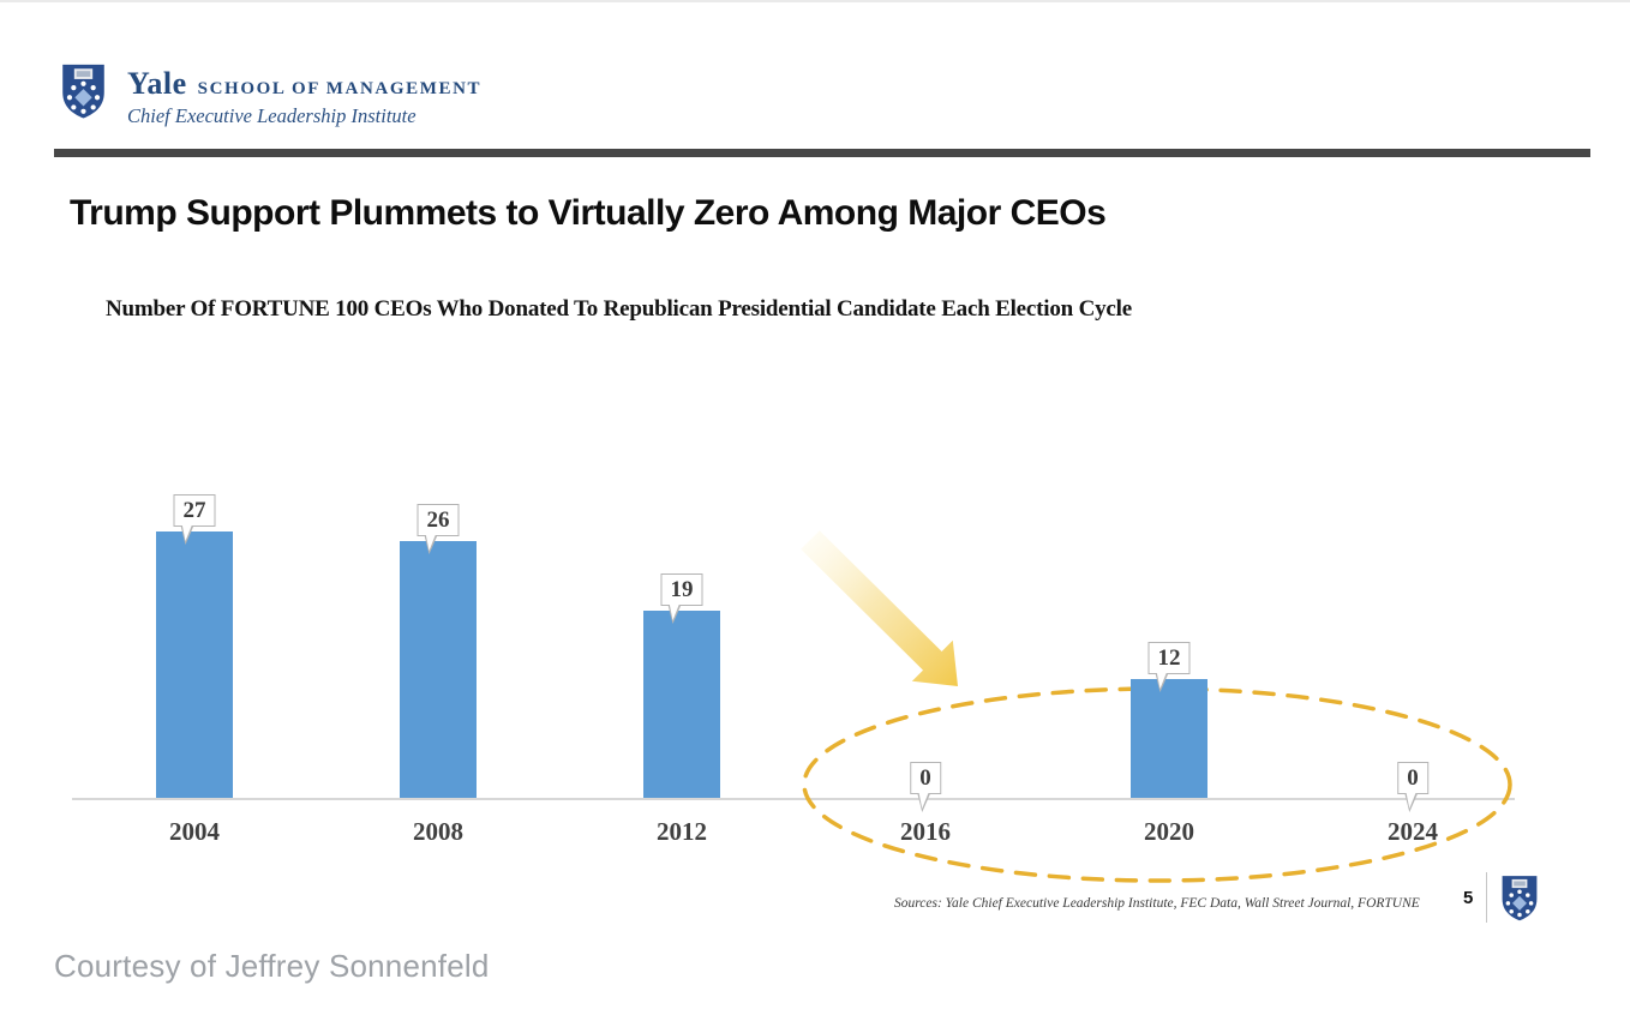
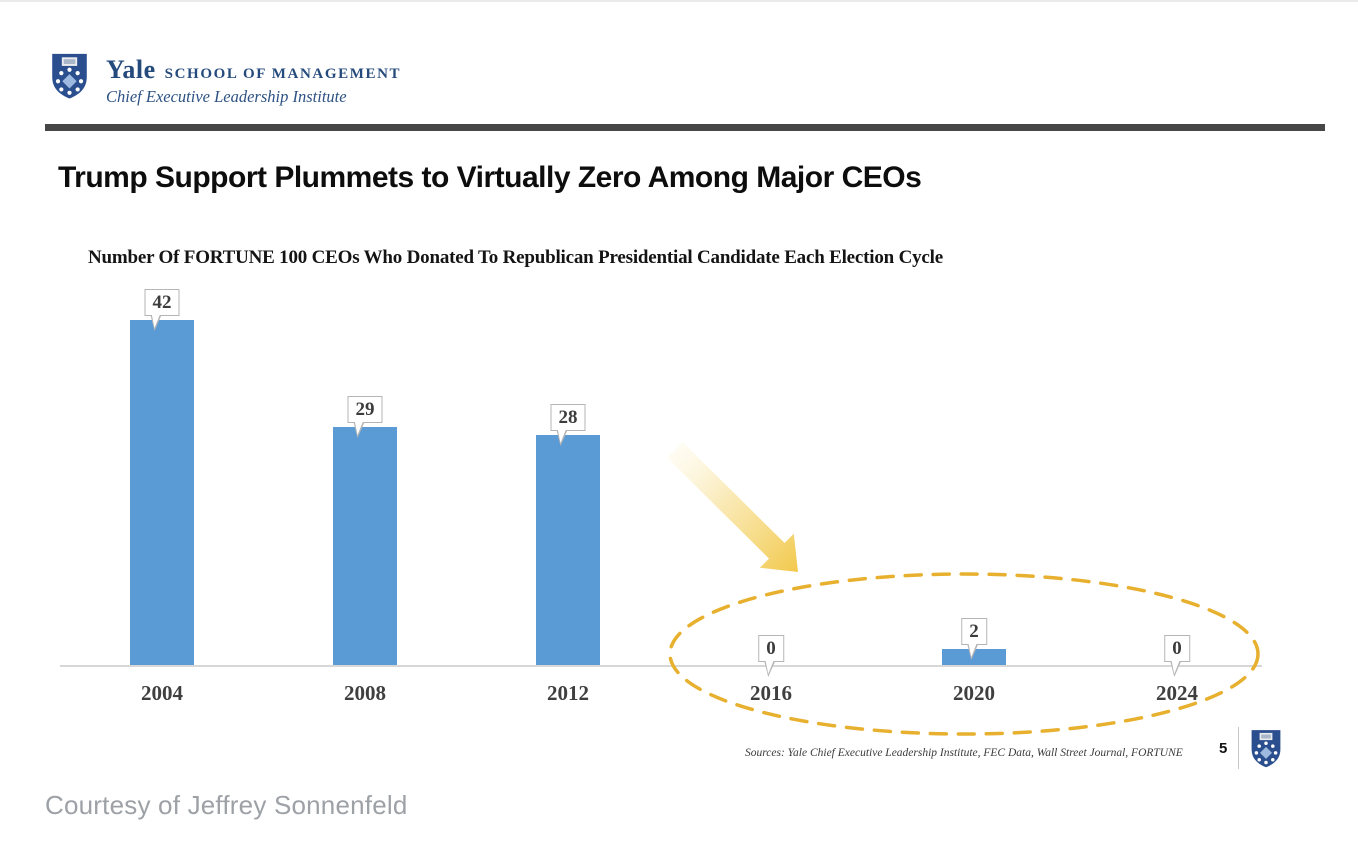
2004: 27 -> 42
2008: 26 -> 29
2012: 19 -> 28
2020: 12 -> 2
